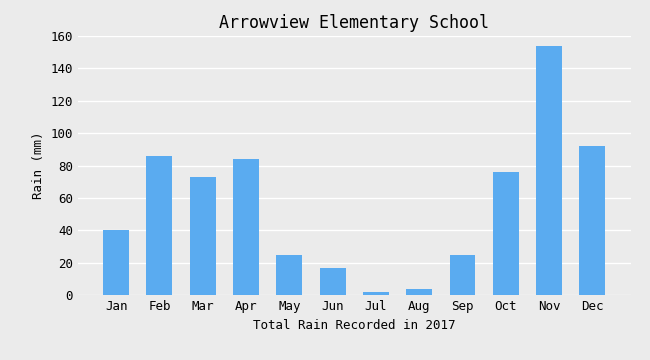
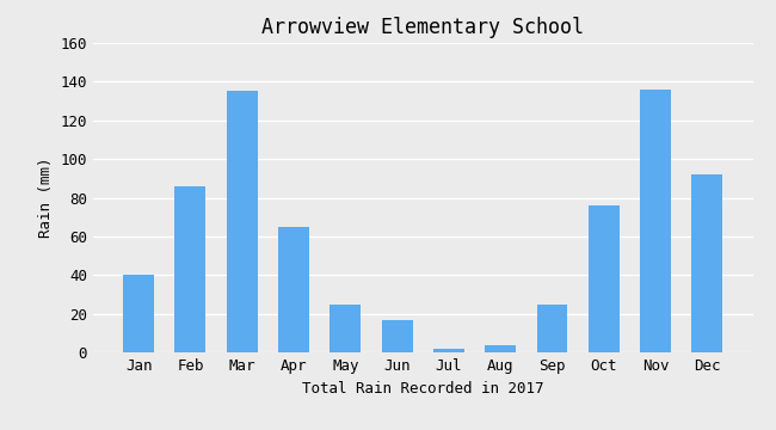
Mar: 73 -> 135
Apr: 84 -> 65
Nov: 154 -> 136
